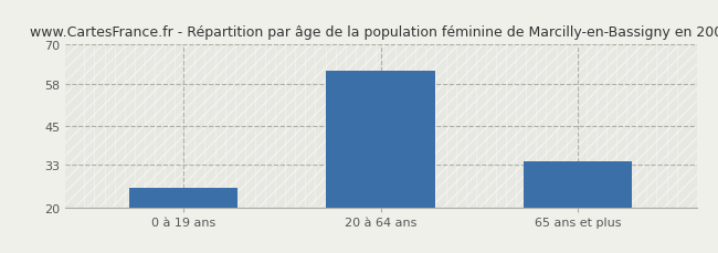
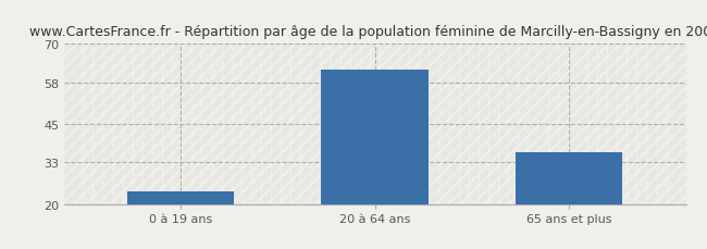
0 à 19 ans: 26 -> 24
65 ans et plus: 34 -> 36
